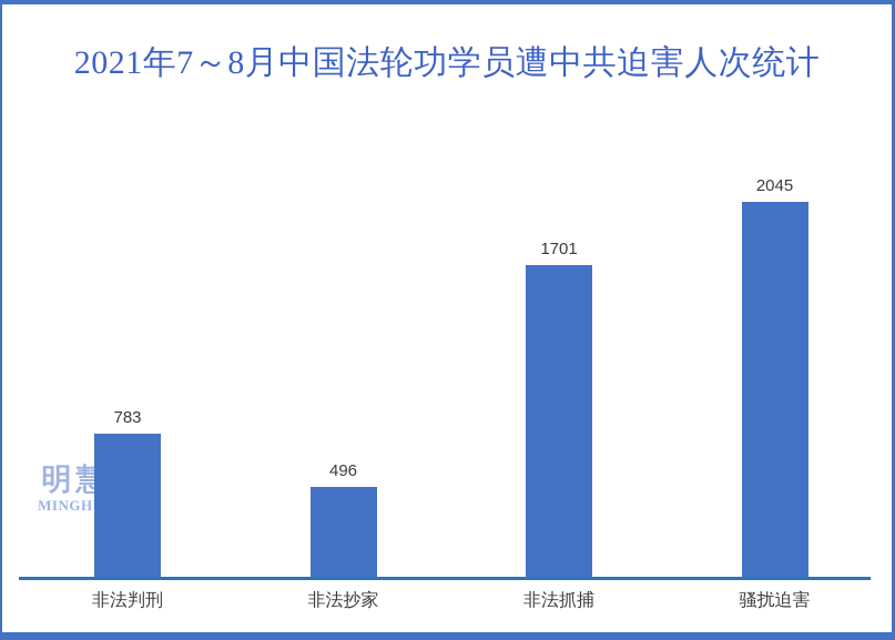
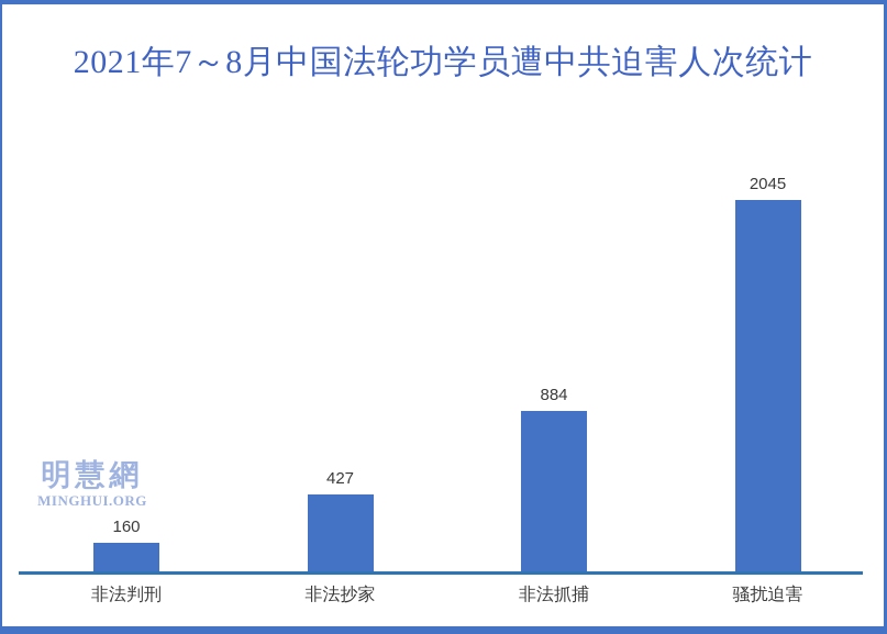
非法判刑: 783 -> 160
非法抄家: 496 -> 427
非法抓捕: 1701 -> 884
